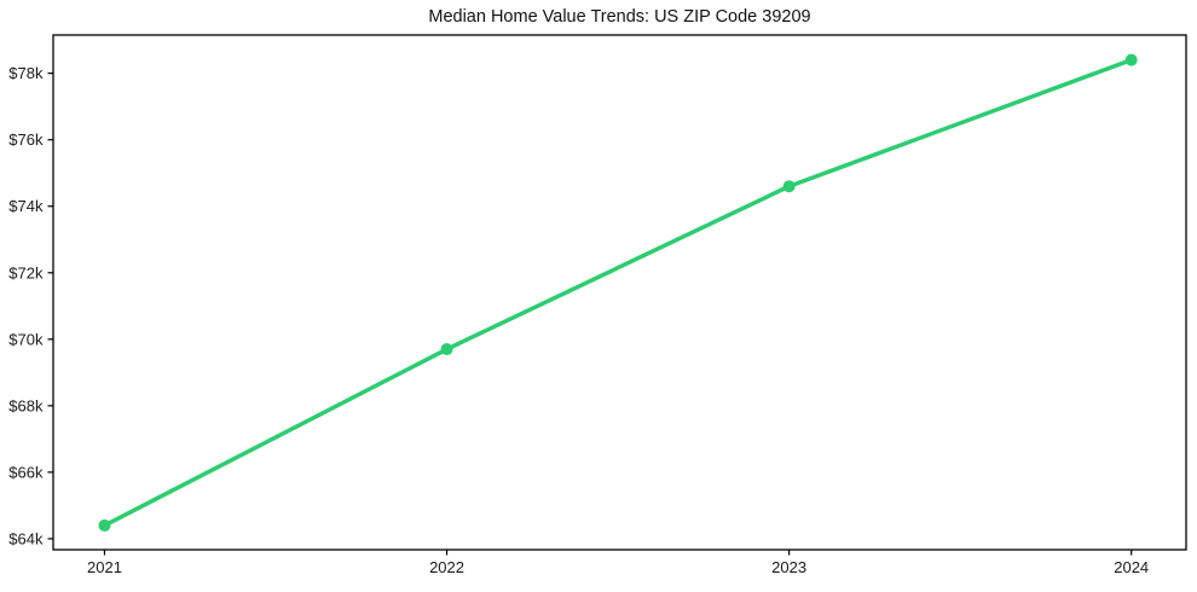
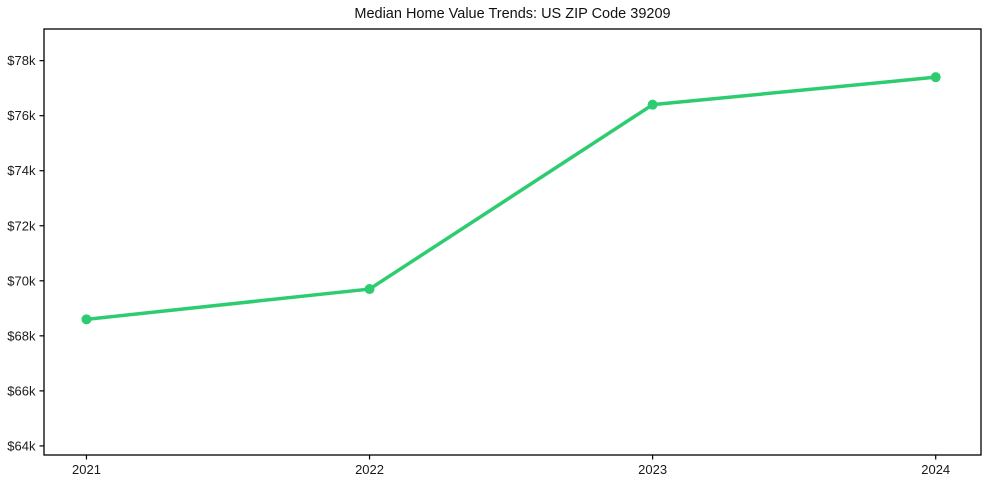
2021: $64.4k -> $68.6k
2023: $74.6k -> $76.4k
2024: $78.4k -> $77.4k
